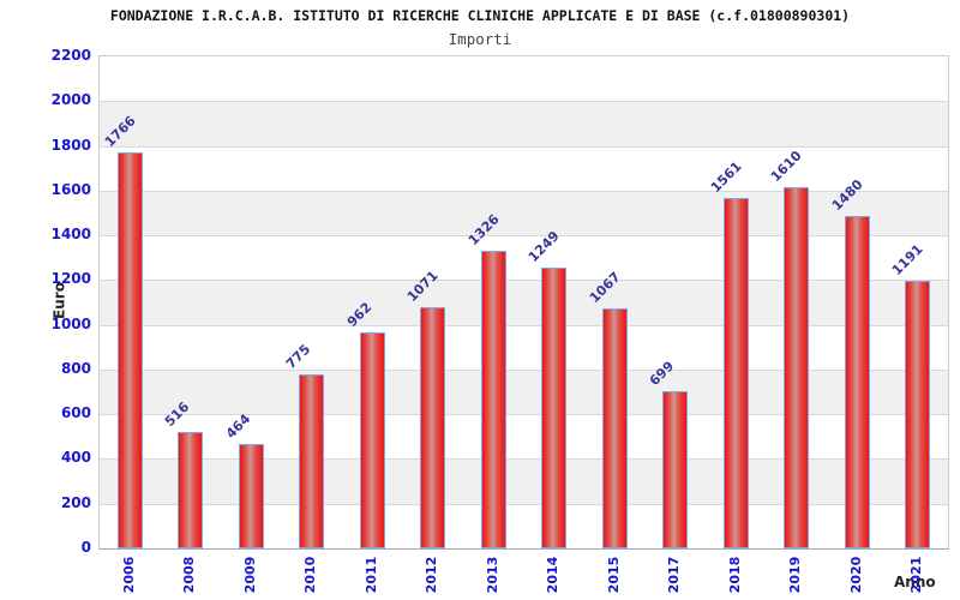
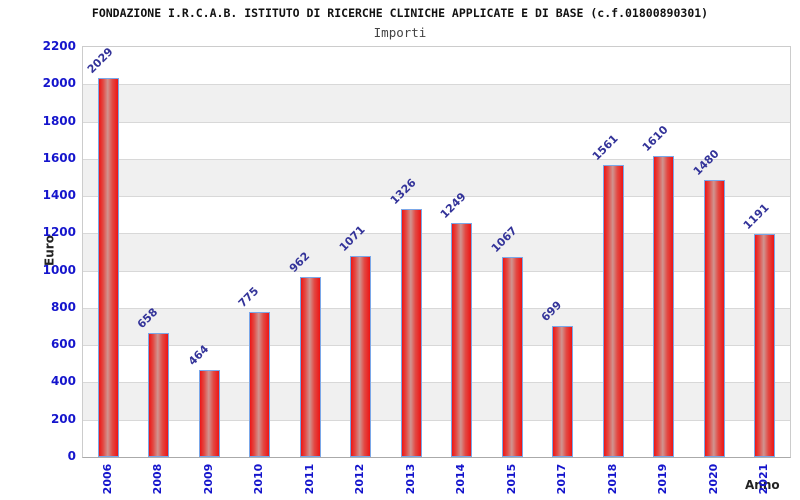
2006: 1766 -> 2029
2008: 516 -> 658
